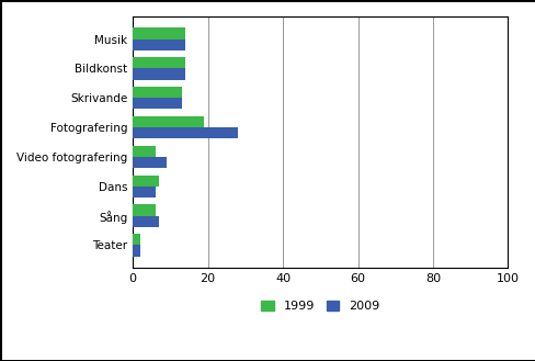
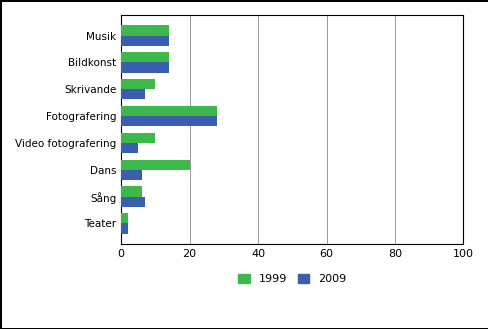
1999/Skrivande: 13 -> 10
2009/Skrivande: 13 -> 7
1999/Fotografering: 19 -> 28
1999/Video fotografering: 6 -> 10
2009/Video fotografering: 9 -> 5
1999/Dans: 7 -> 20
